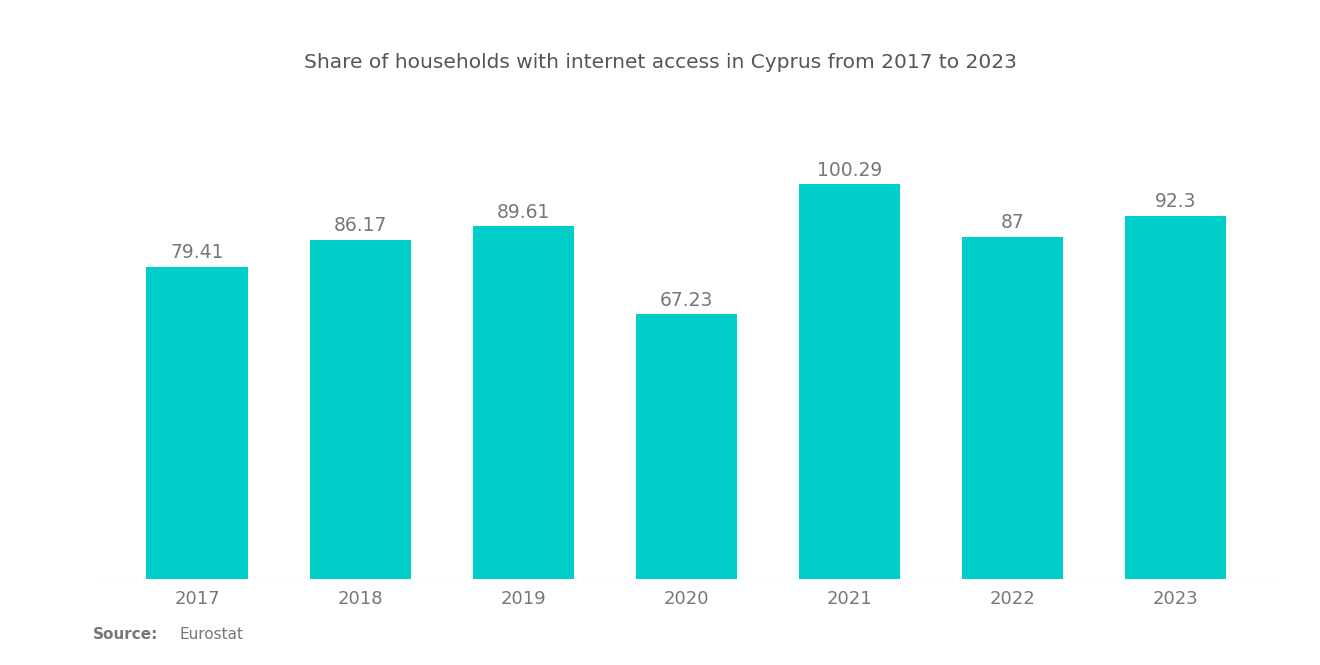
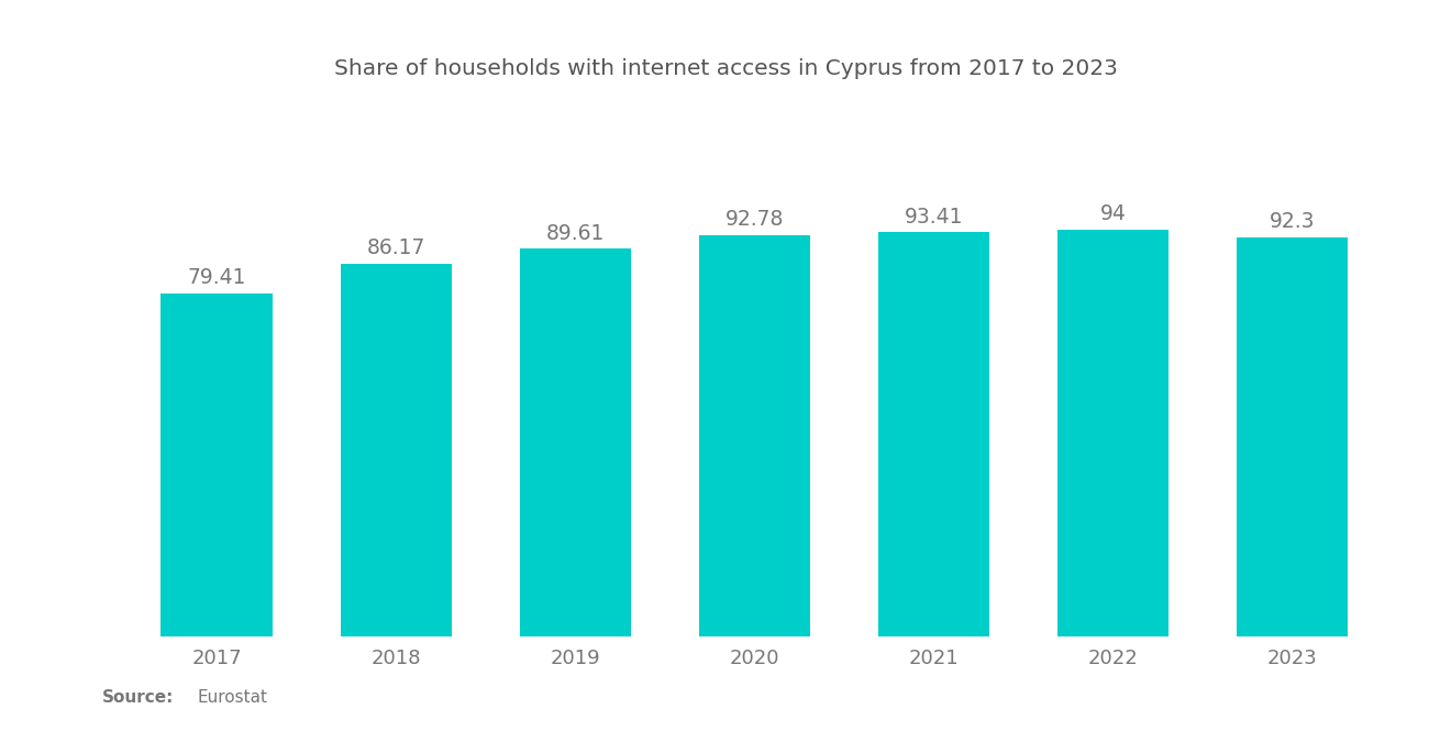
2020: 67.23 -> 92.78
2021: 100.29 -> 93.41
2022: 87 -> 94
